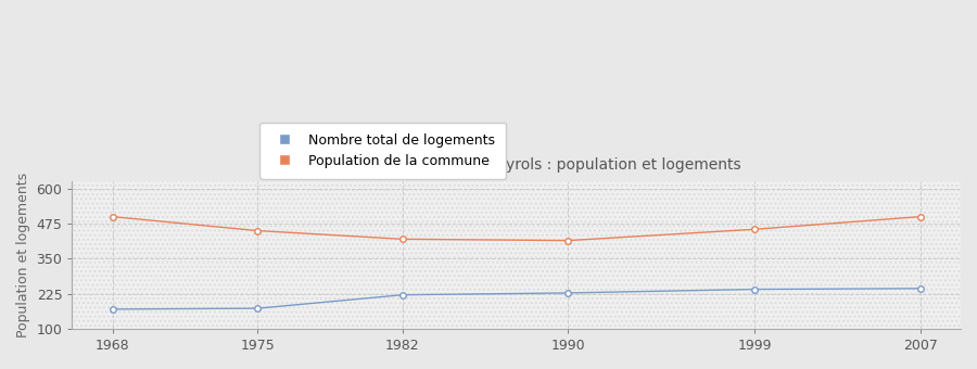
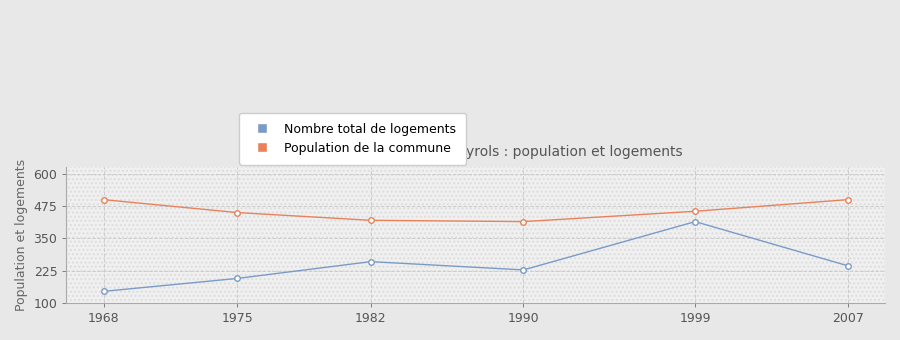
Nombre total de logements/1968: 170 -> 145
Nombre total de logements/1975: 173 -> 195
Nombre total de logements/1982: 221 -> 260
Nombre total de logements/1999: 241 -> 415
